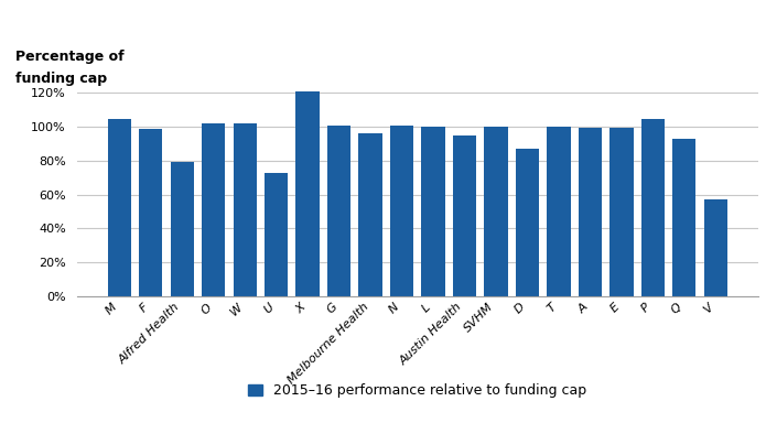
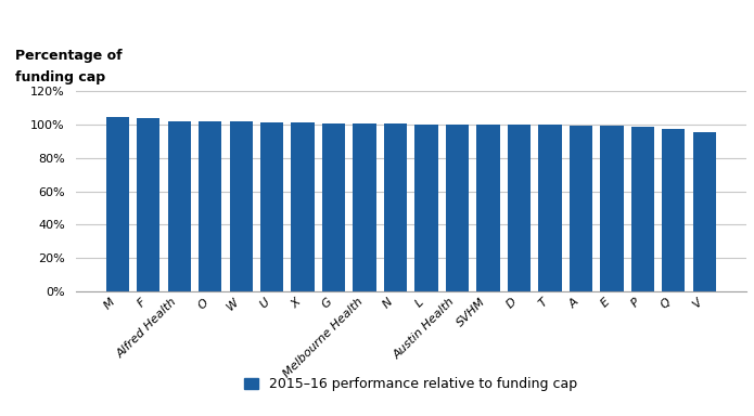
F: 99% -> 104%
Alfred Health: 79% -> 102%
U: 73% -> 102%
X: 121% -> 102%
Melbourne Health: 96% -> 101%
Austin Health: 95% -> 100%
D: 87% -> 100%
P: 105% -> 99%
Q: 93% -> 98%
V: 57% -> 96%
